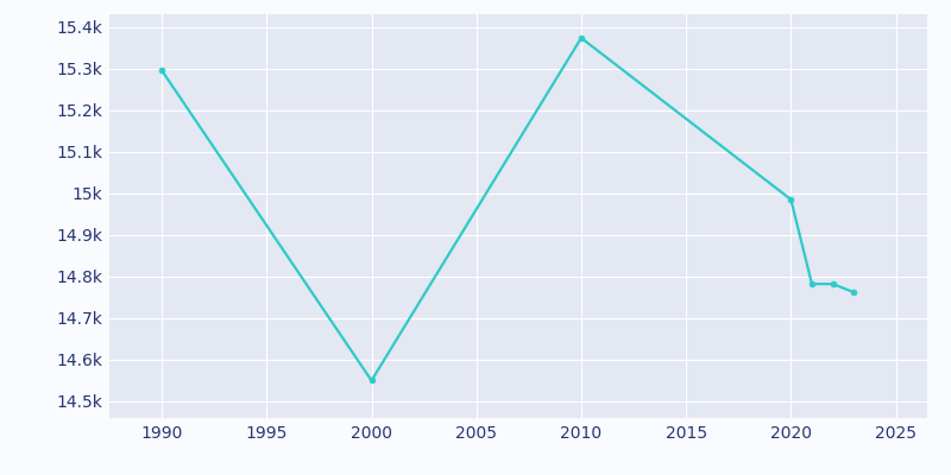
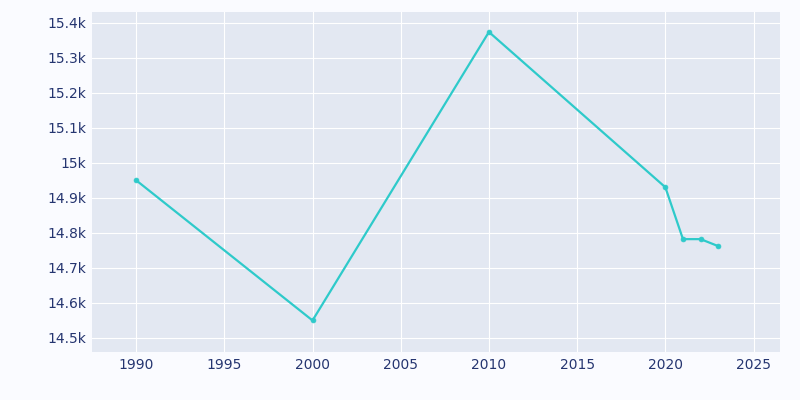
1990: 15.295k -> 14.950k
2020: 14.985k -> 14.930k
